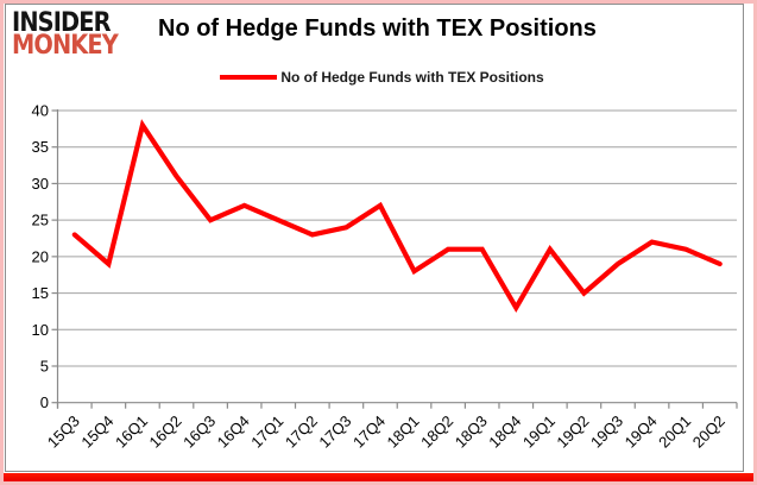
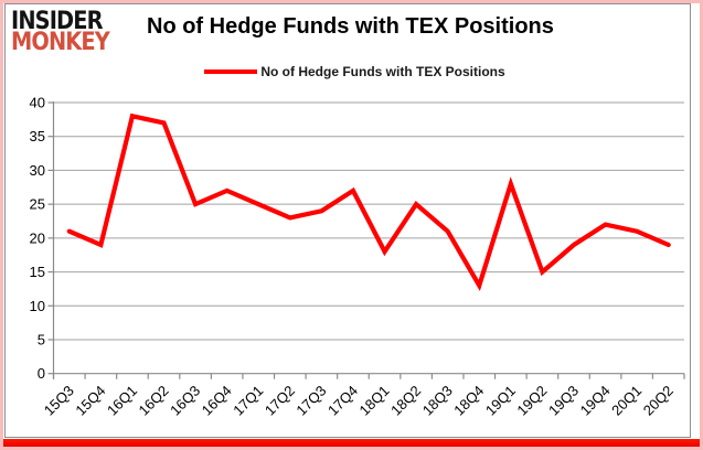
15Q3: 23 -> 21
16Q2: 31 -> 37
18Q2: 21 -> 25
19Q1: 21 -> 28
